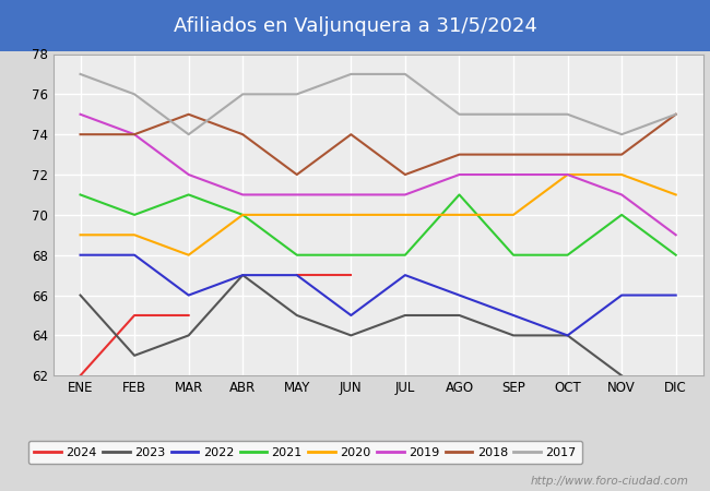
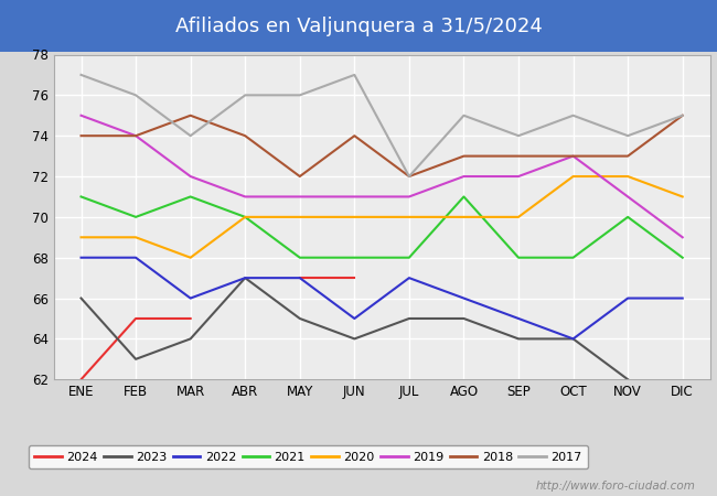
2017/JUL: 77 -> 72
2017/SEP: 75 -> 74
2019/OCT: 72 -> 73
